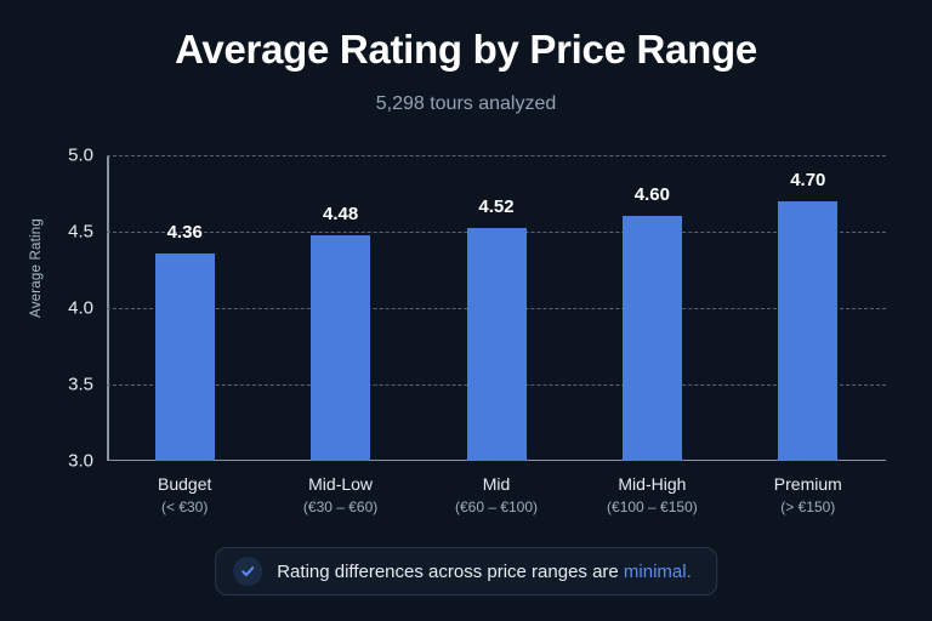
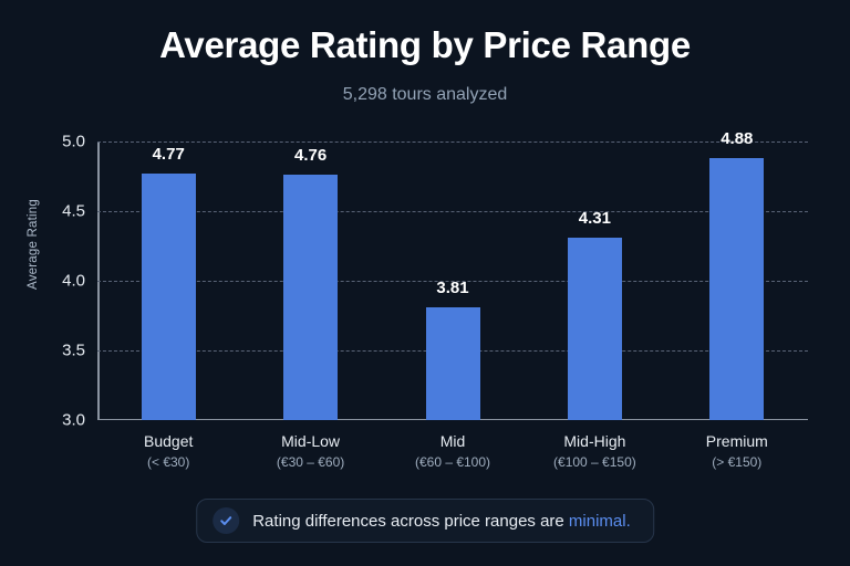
Budget: 4.36 -> 4.77
Mid-Low: 4.48 -> 4.76
Mid: 4.52 -> 3.81
Mid-High: 4.60 -> 4.31
Premium: 4.70 -> 4.88
